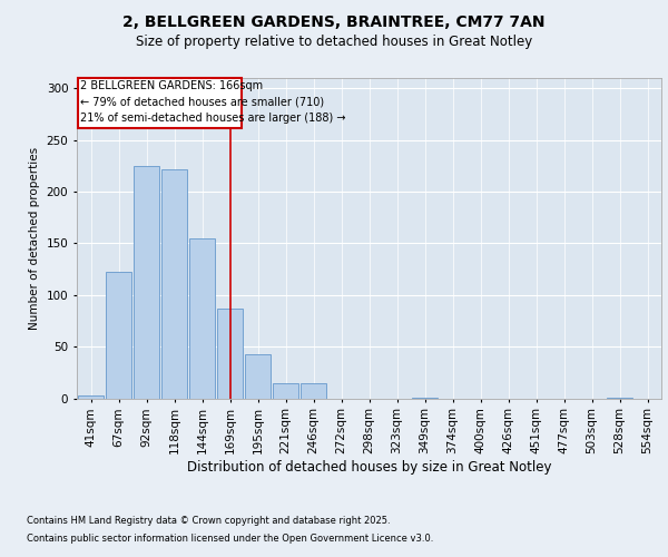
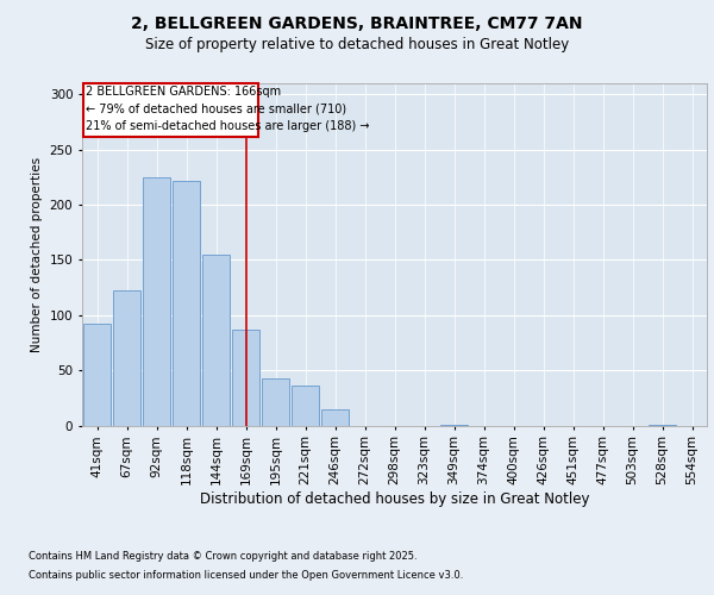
41sqm: 3 -> 92
221sqm: 15 -> 36
